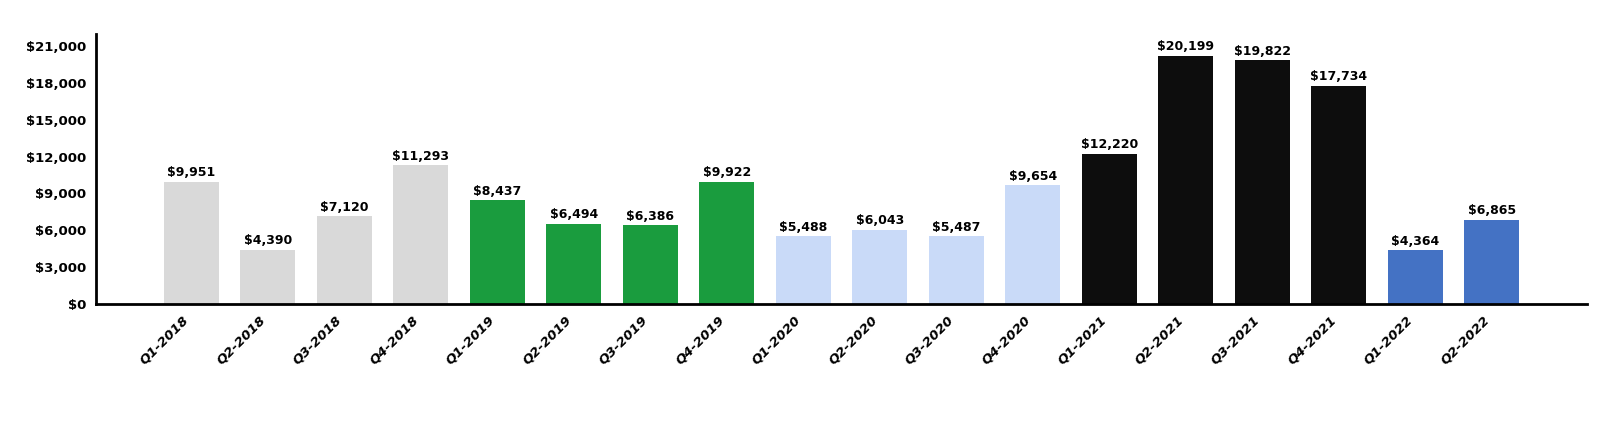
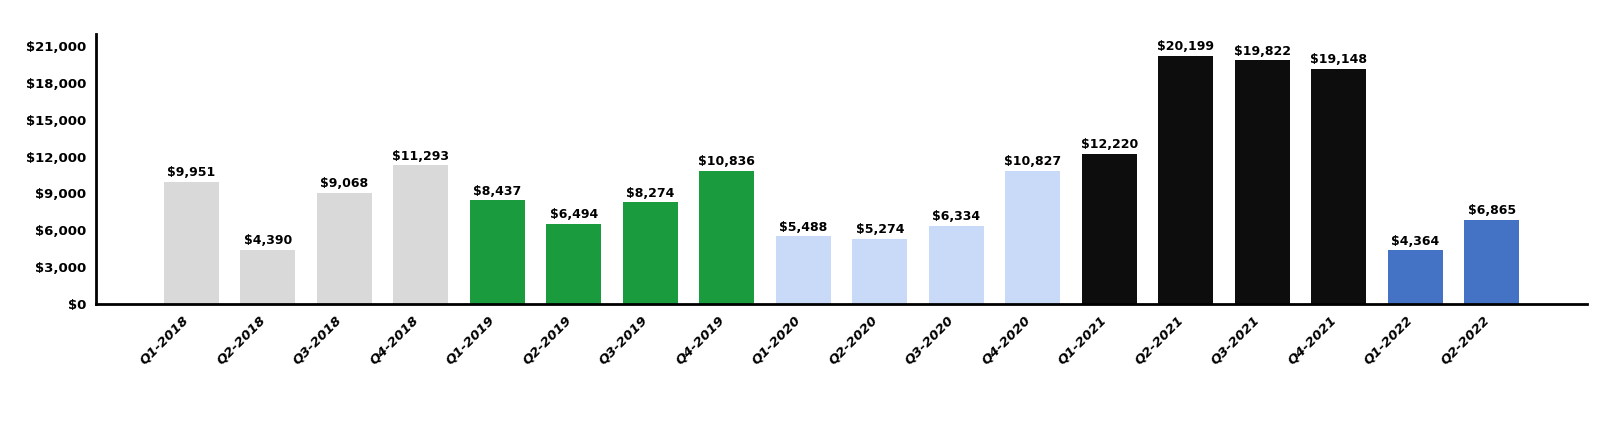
Q3-2018: $7,120 -> $9,068
Q3-2019: $6,386 -> $8,274
Q4-2019: $9,922 -> $10,836
Q2-2020: $6,043 -> $5,274
Q3-2020: $5,487 -> $6,334
Q4-2020: $9,654 -> $10,827
Q4-2021: $17,734 -> $19,148
